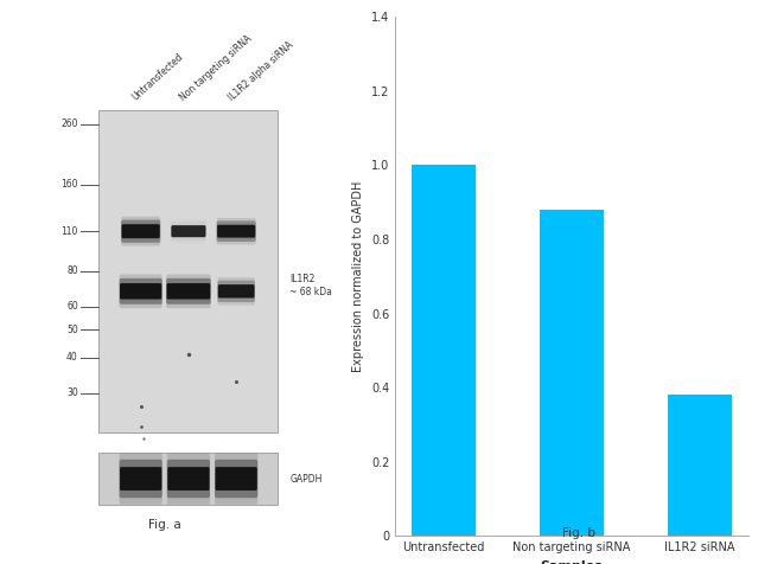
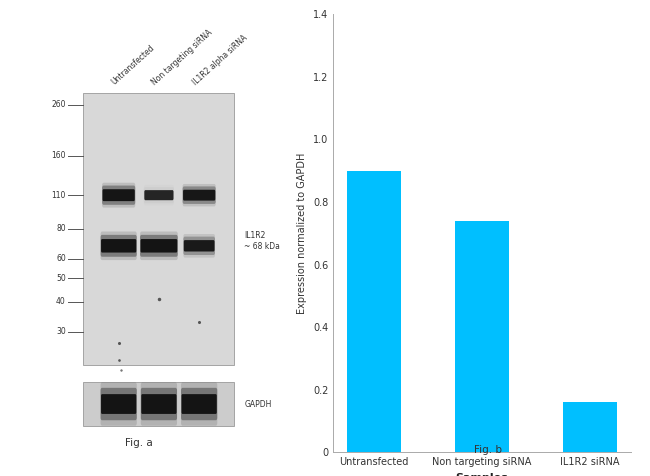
Untransfected: 1.00 -> 0.90
Non targeting siRNA: 0.88 -> 0.74
IL1R2 siRNA: 0.38 -> 0.16
